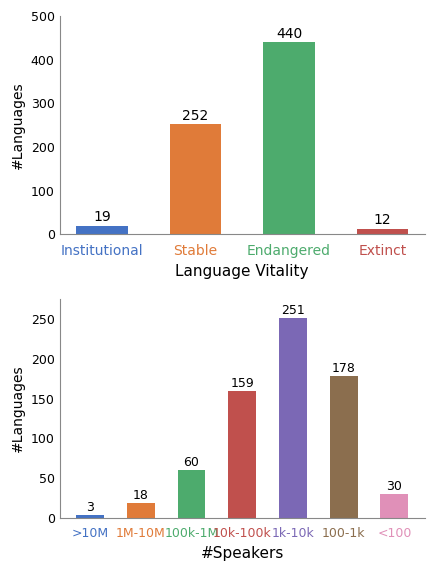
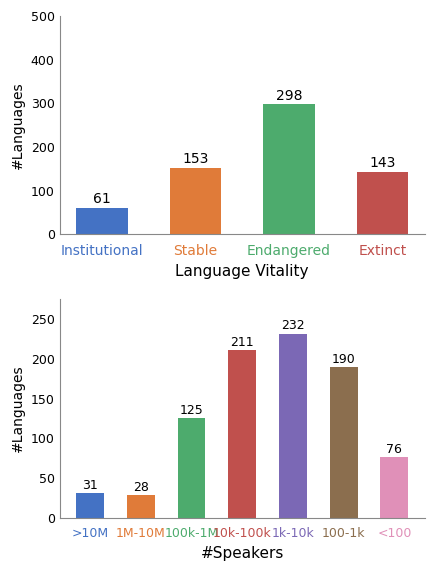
Institutional: 19 -> 61
Stable: 252 -> 153
Endangered: 440 -> 298
Extinct: 12 -> 143
>10M: 3 -> 31
1M-10M: 18 -> 28
100k-1M: 60 -> 125
10k-100k: 159 -> 211
1k-10k: 251 -> 232
100-1k: 178 -> 190
<100: 30 -> 76
